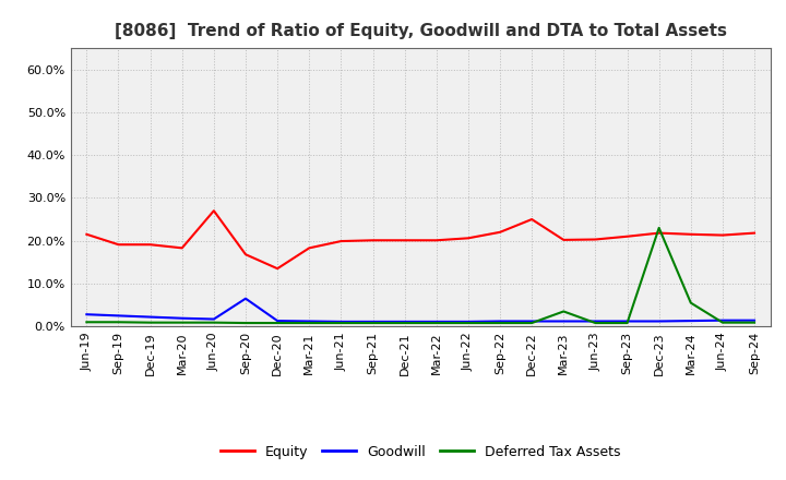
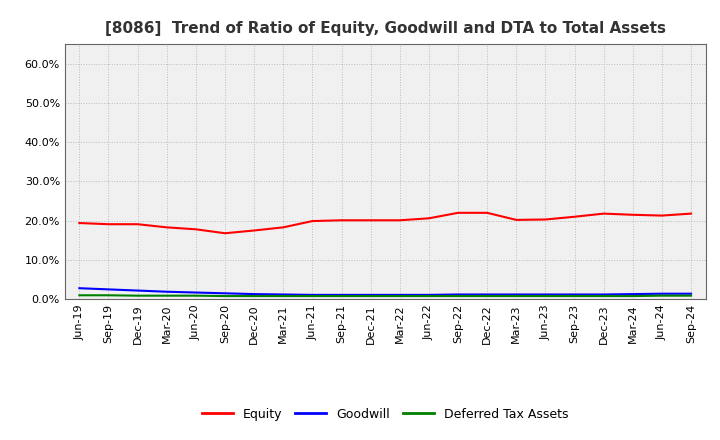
Equity/Jun-19: 21.5% -> 19.4%
Equity/Jun-20: 27.0% -> 17.8%
Goodwill/Sep-20: 6.5% -> 1.5%
Equity/Dec-20: 13.5% -> 17.5%
Equity/Dec-22: 25.0% -> 22.0%
Deferred Tax Assets/Mar-23: 3.5% -> 0.8%
Deferred Tax Assets/Dec-23: 23.0% -> 0.8%
Deferred Tax Assets/Mar-24: 5.5% -> 0.8%
